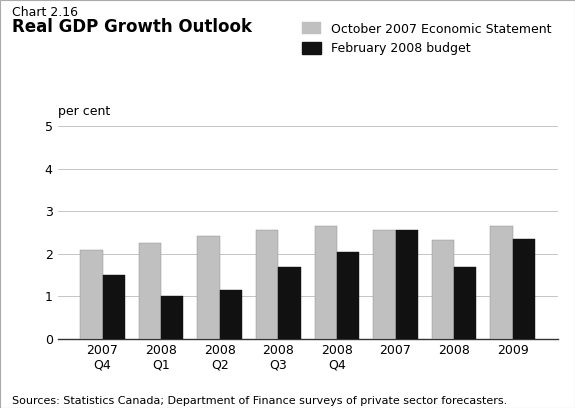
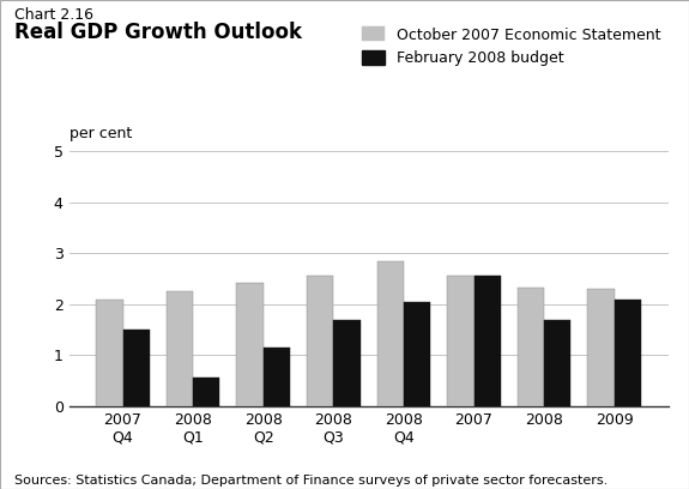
February 2008 budget/2008 Q1: 1.00 -> 0.55
October 2007 Economic Statement/2008 Q4: 2.65 -> 2.85
October 2007 Economic Statement/2009: 2.65 -> 2.30
February 2008 budget/2009: 2.35 -> 2.10
